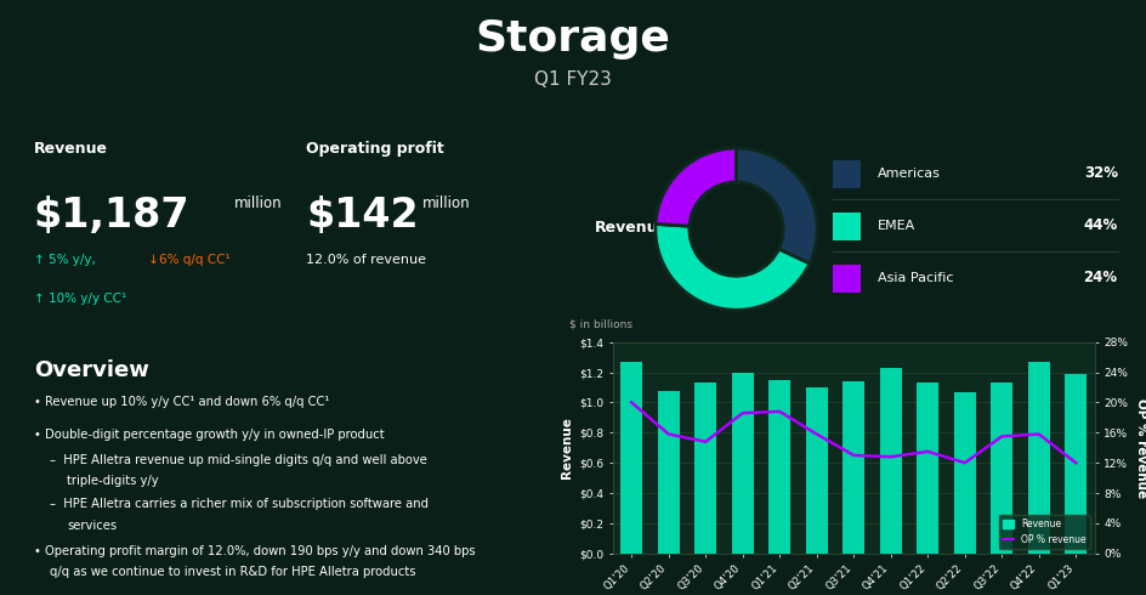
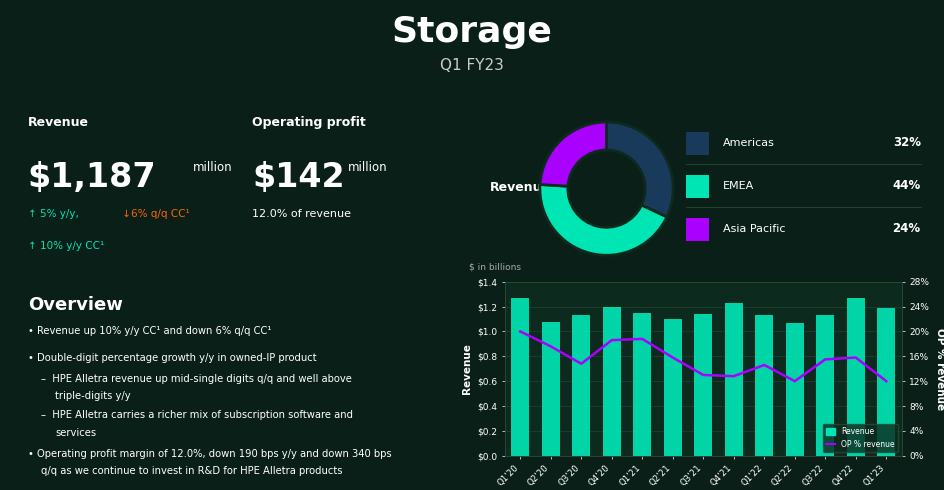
OP % revenue/Q2'20: 15.8% -> 17.6%
OP % revenue/Q1'22: 13.5% -> 14.6%
